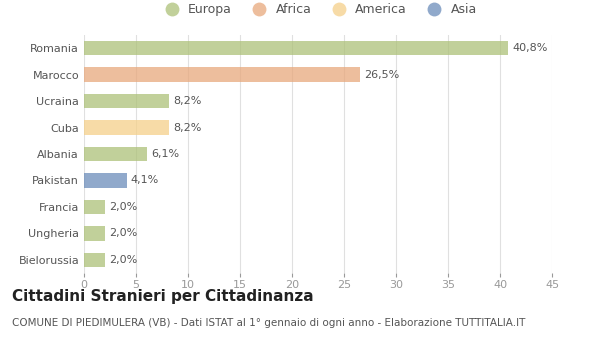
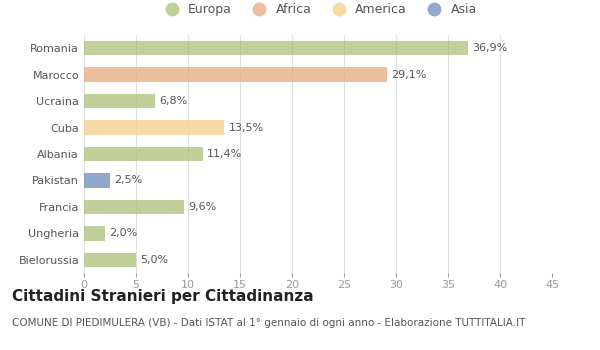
Romania: 40,8% -> 36,9%
Marocco: 26,5% -> 29,1%
Ucraina: 8,2% -> 6,8%
Cuba: 8,2% -> 13,5%
Albania: 6,1% -> 11,4%
Pakistan: 4,1% -> 2,5%
Francia: 2,0% -> 9,6%
Bielorussia: 2,0% -> 5,0%
